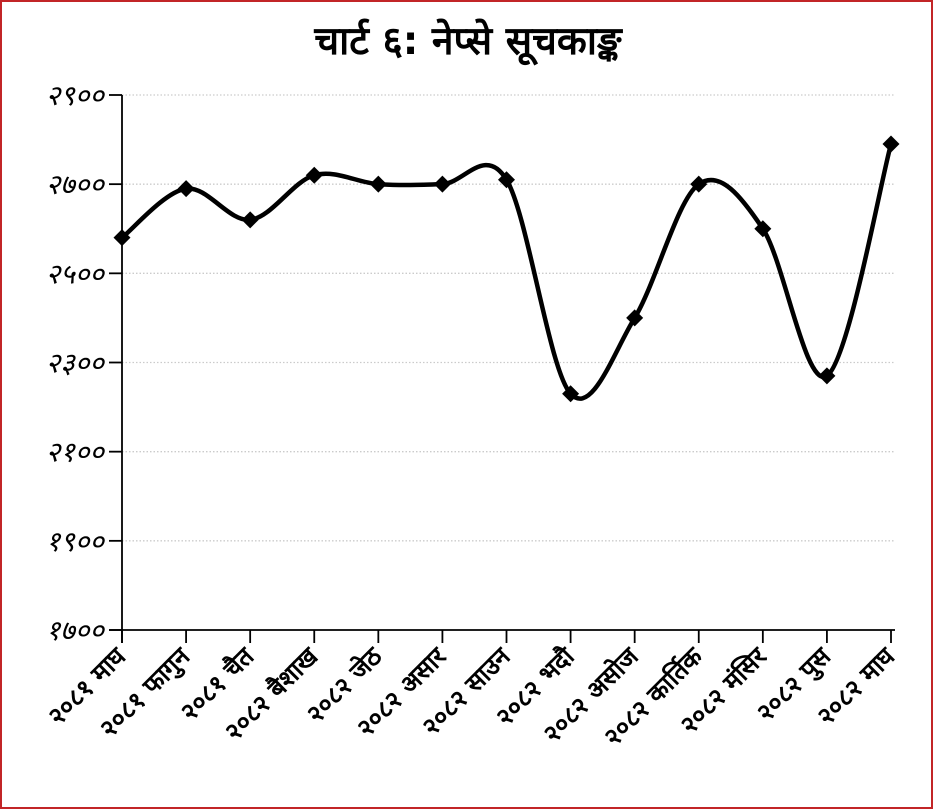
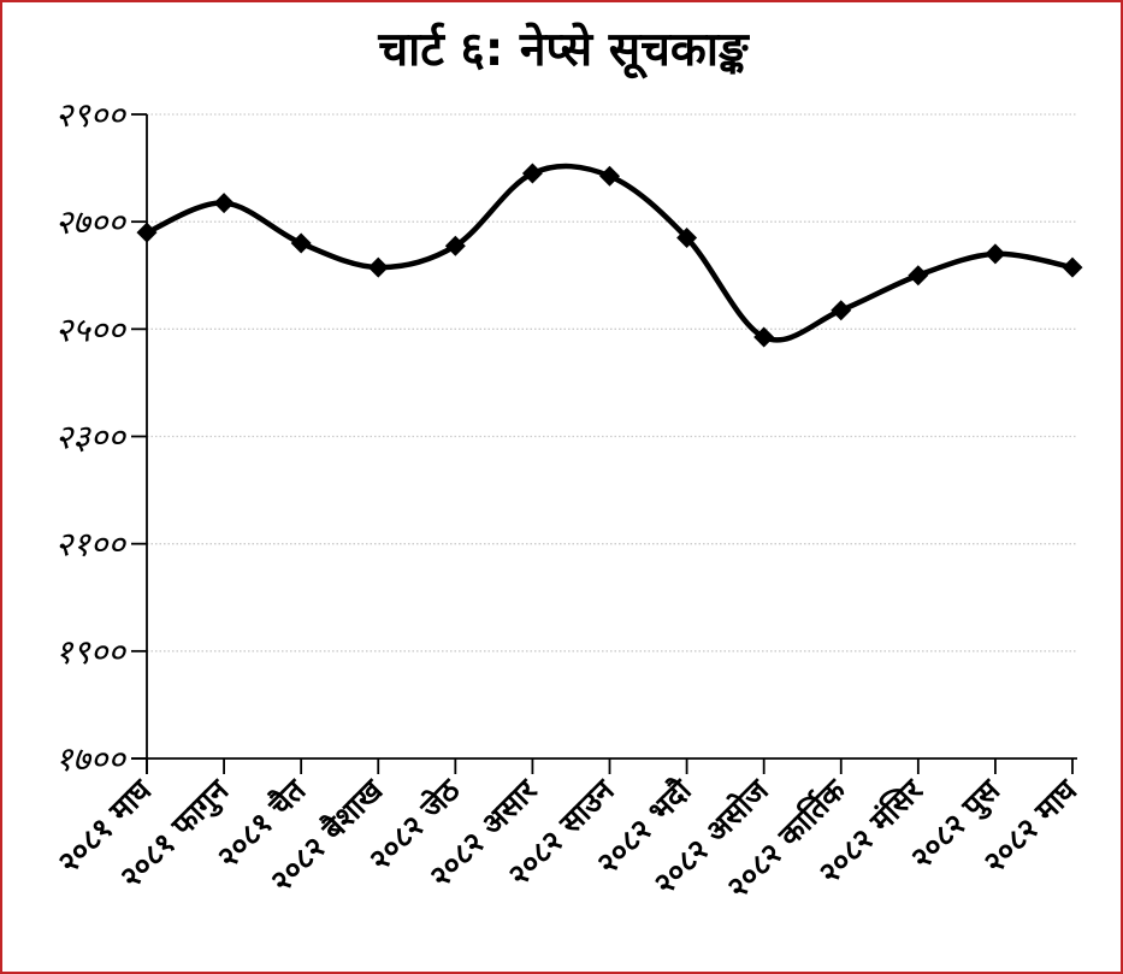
२०८१ माघ: 2580 -> 2680
२०८१ फागुन: 2690 -> 2740
२०८१ चैत: 2620 -> 2660
२०८२ बैशाख: 2720 -> 2620
२०८२ जेठ: 2700 -> 2660
२०८२ असार: 2700 -> 2790
२०८२ साउन: 2710 -> 2780
२०८२ भदौ: 2230 -> 2670
२०८२ असोज: 2400 -> 2480
२०८२ कार्तिक: 2700 -> 2540
२०८२ पुस: 2270 -> 2640
२०८२ माघ: 2790 -> 2620
